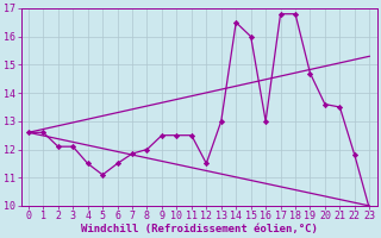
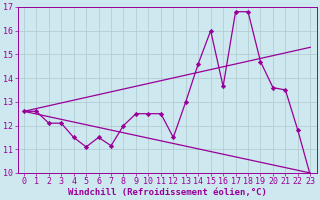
7: 11.85 -> 11.15
14: 16.50 -> 14.60
16: 13.00 -> 13.65
